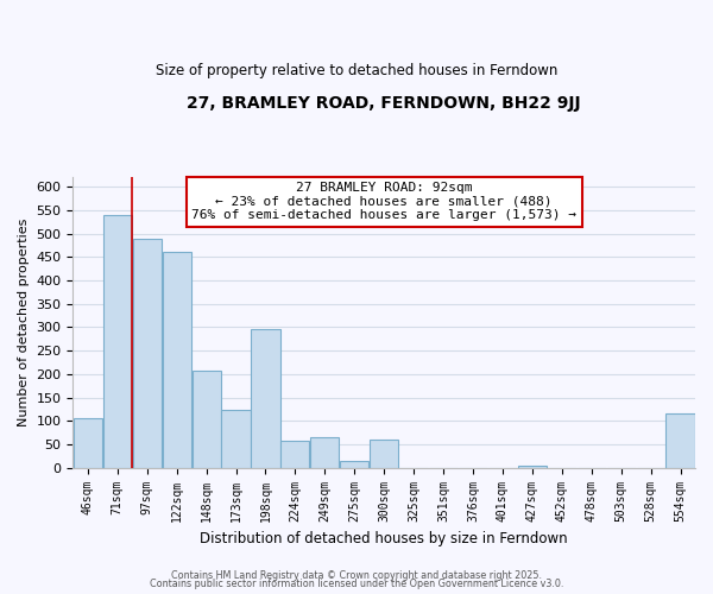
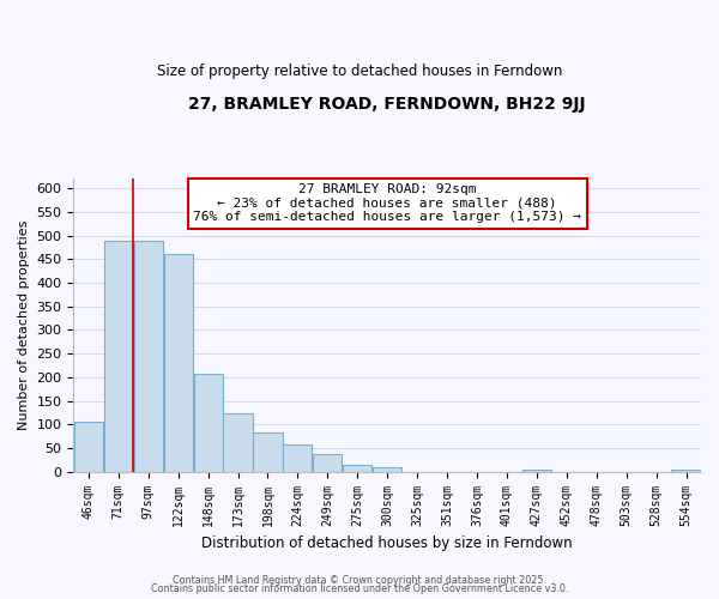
71sqm: 540 -> 490
198sqm: 295 -> 82
249sqm: 65 -> 37
300sqm: 60 -> 10
554sqm: 115 -> 5
